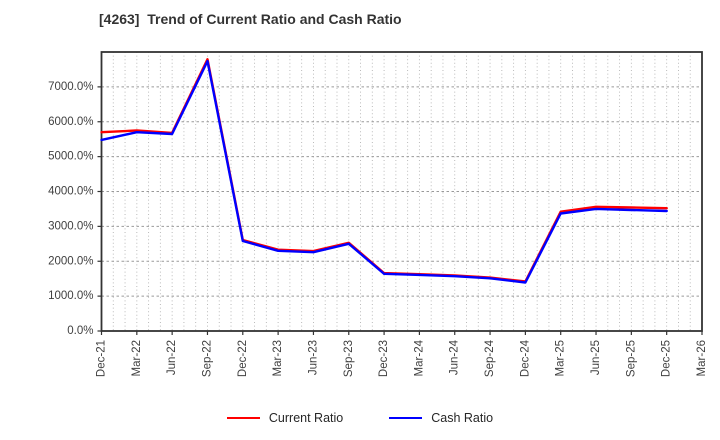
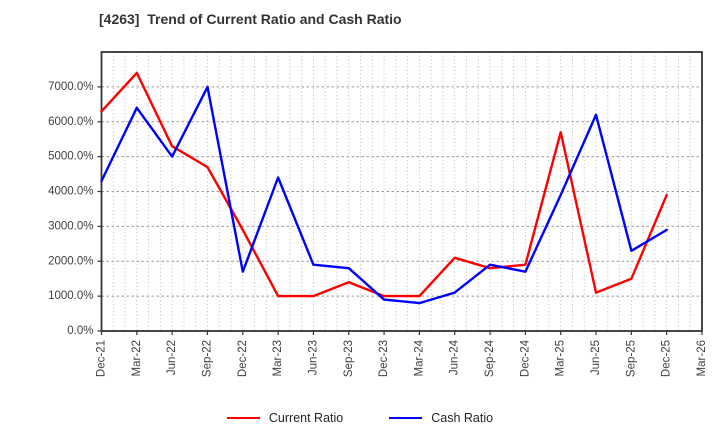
Current Ratio/Dec-21: 5700% -> 6300%
Cash Ratio/Dec-21: 5500% -> 4300%
Current Ratio/Mar-22: 5800% -> 7400%
Cash Ratio/Mar-22: 5700% -> 6400%
Current Ratio/Jun-22: 5700% -> 5300%
Cash Ratio/Jun-22: 5600% -> 5000%
Current Ratio/Sep-22: 7800% -> 4700%
Cash Ratio/Sep-22: 7700% -> 7000%
Current Ratio/Dec-22: 2600% -> 2900%
Cash Ratio/Dec-22: 2600% -> 1700%
Current Ratio/Mar-23: 2300% -> 1000%
Cash Ratio/Mar-23: 2300% -> 4400%
Current Ratio/Jun-23: 2300% -> 1000%
Cash Ratio/Jun-23: 2300% -> 1900%
Current Ratio/Sep-23: 2500% -> 1400%
Cash Ratio/Sep-23: 2500% -> 1800%
Current Ratio/Dec-23: 1700% -> 1000%
Cash Ratio/Dec-23: 1600% -> 900%
Current Ratio/Mar-24: 1600% -> 1000%
Cash Ratio/Mar-24: 1600% -> 800%
Current Ratio/Jun-24: 1600% -> 2100%
Cash Ratio/Jun-24: 1600% -> 1100%
Current Ratio/Sep-24: 1500% -> 1800%
Cash Ratio/Sep-24: 1500% -> 1900%
Current Ratio/Dec-24: 1400% -> 1900%
Cash Ratio/Dec-24: 1400% -> 1700%
Current Ratio/Mar-25: 3400% -> 5700%
Cash Ratio/Mar-25: 3400% -> 3900%
Current Ratio/Jun-25: 3600% -> 1100%
Cash Ratio/Jun-25: 3500% -> 6200%
Current Ratio/Sep-25: 3500% -> 1500%
Cash Ratio/Sep-25: 3500% -> 2300%
Current Ratio/Dec-25: 3500% -> 3900%
Cash Ratio/Dec-25: 3400% -> 2900%
